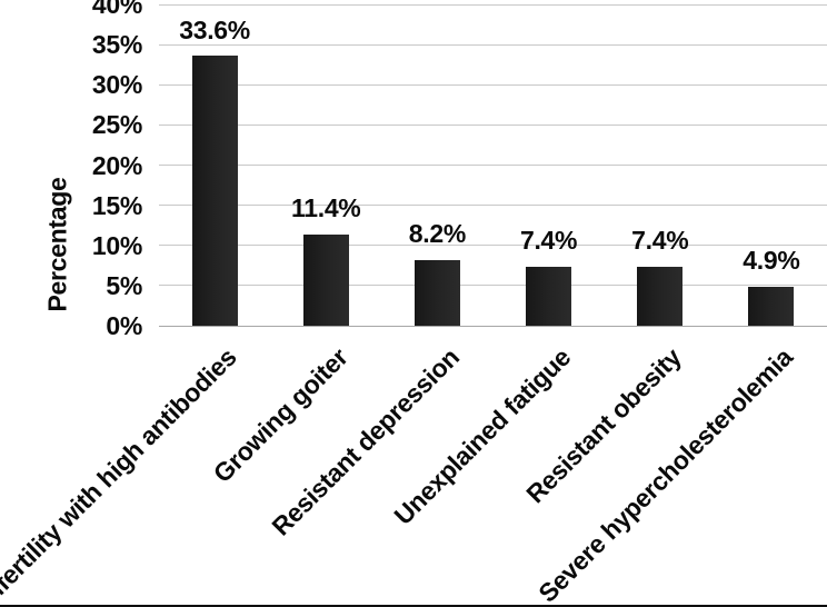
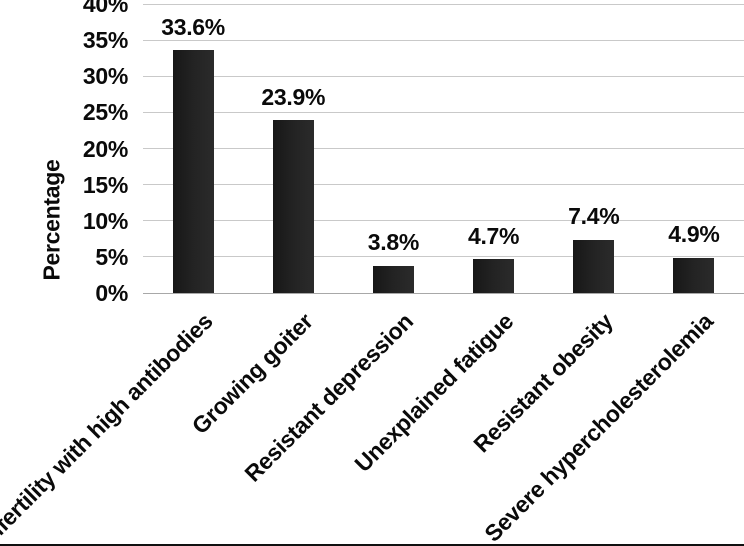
Growing goiter: 11.4% -> 23.9%
Resistant depression: 8.2% -> 3.8%
Unexplained fatigue: 7.4% -> 4.7%
